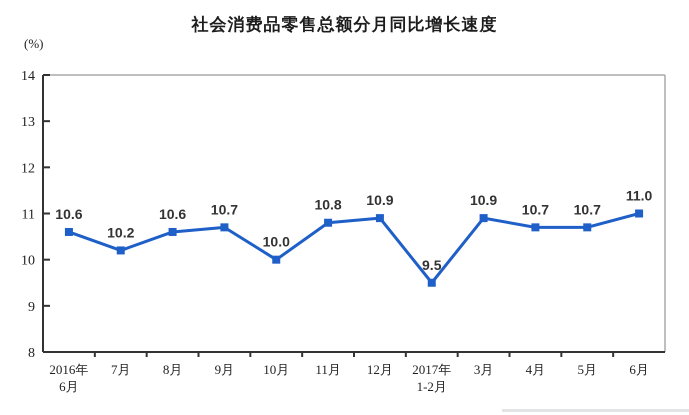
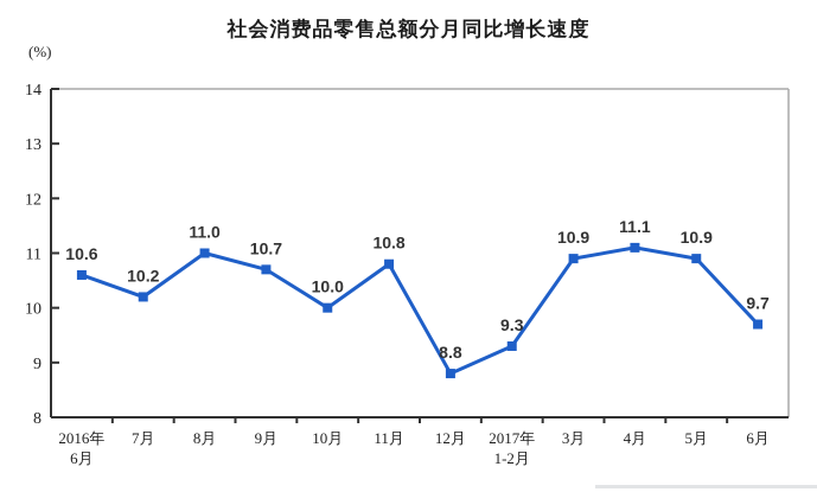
8月: 10.6 -> 11.0
12月: 10.9 -> 8.8
2017年 1-2月: 9.5 -> 9.3
4月: 10.7 -> 11.1
5月: 10.7 -> 10.9
6月: 11.0 -> 9.7
